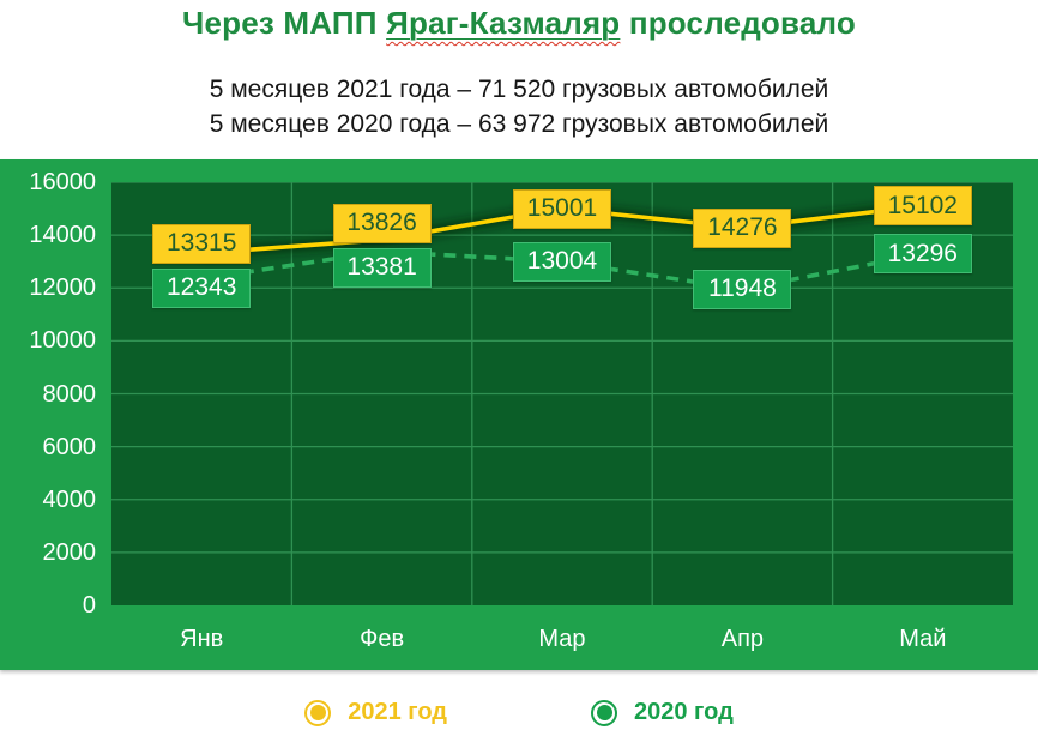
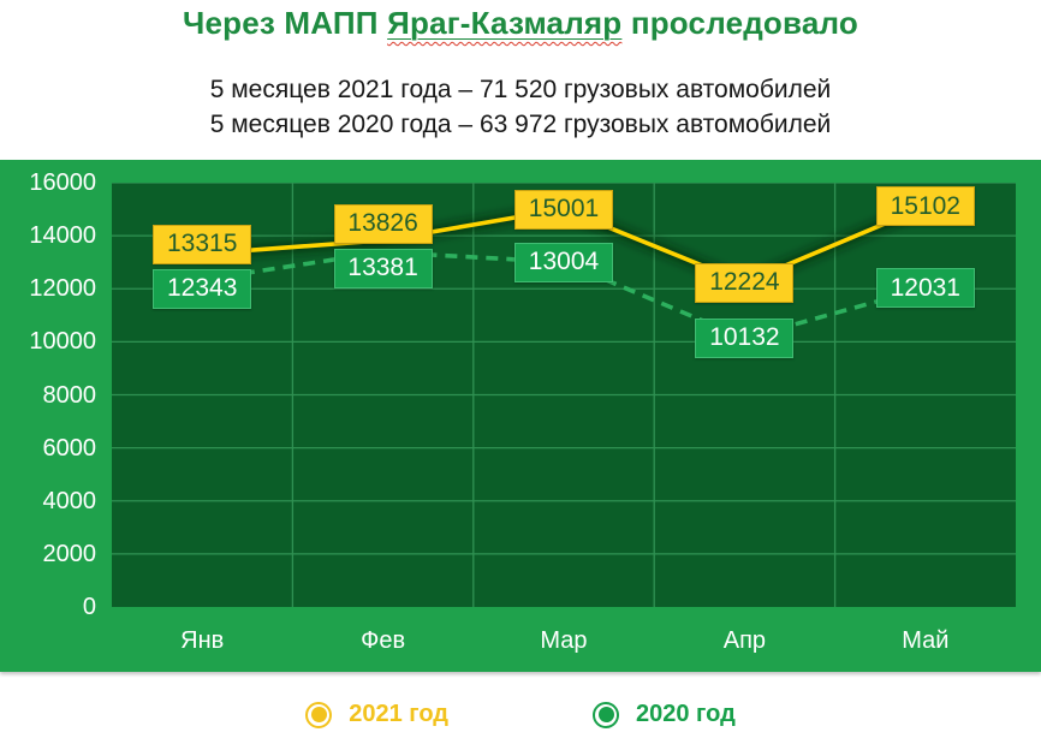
2021 год/Апр: 14276 -> 12224
2020 год/Апр: 11948 -> 10132
2020 год/Май: 13296 -> 12031
